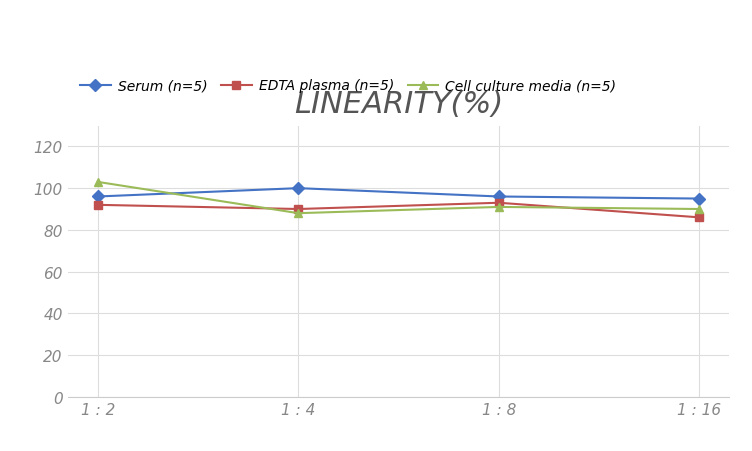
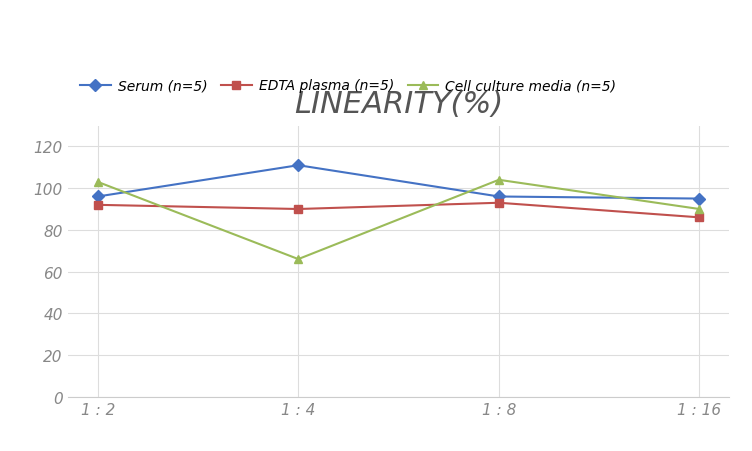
Serum (n=5)/1 : 4: 100 -> 111
Cell culture media (n=5)/1 : 4: 88 -> 66
Cell culture media (n=5)/1 : 8: 91 -> 104
